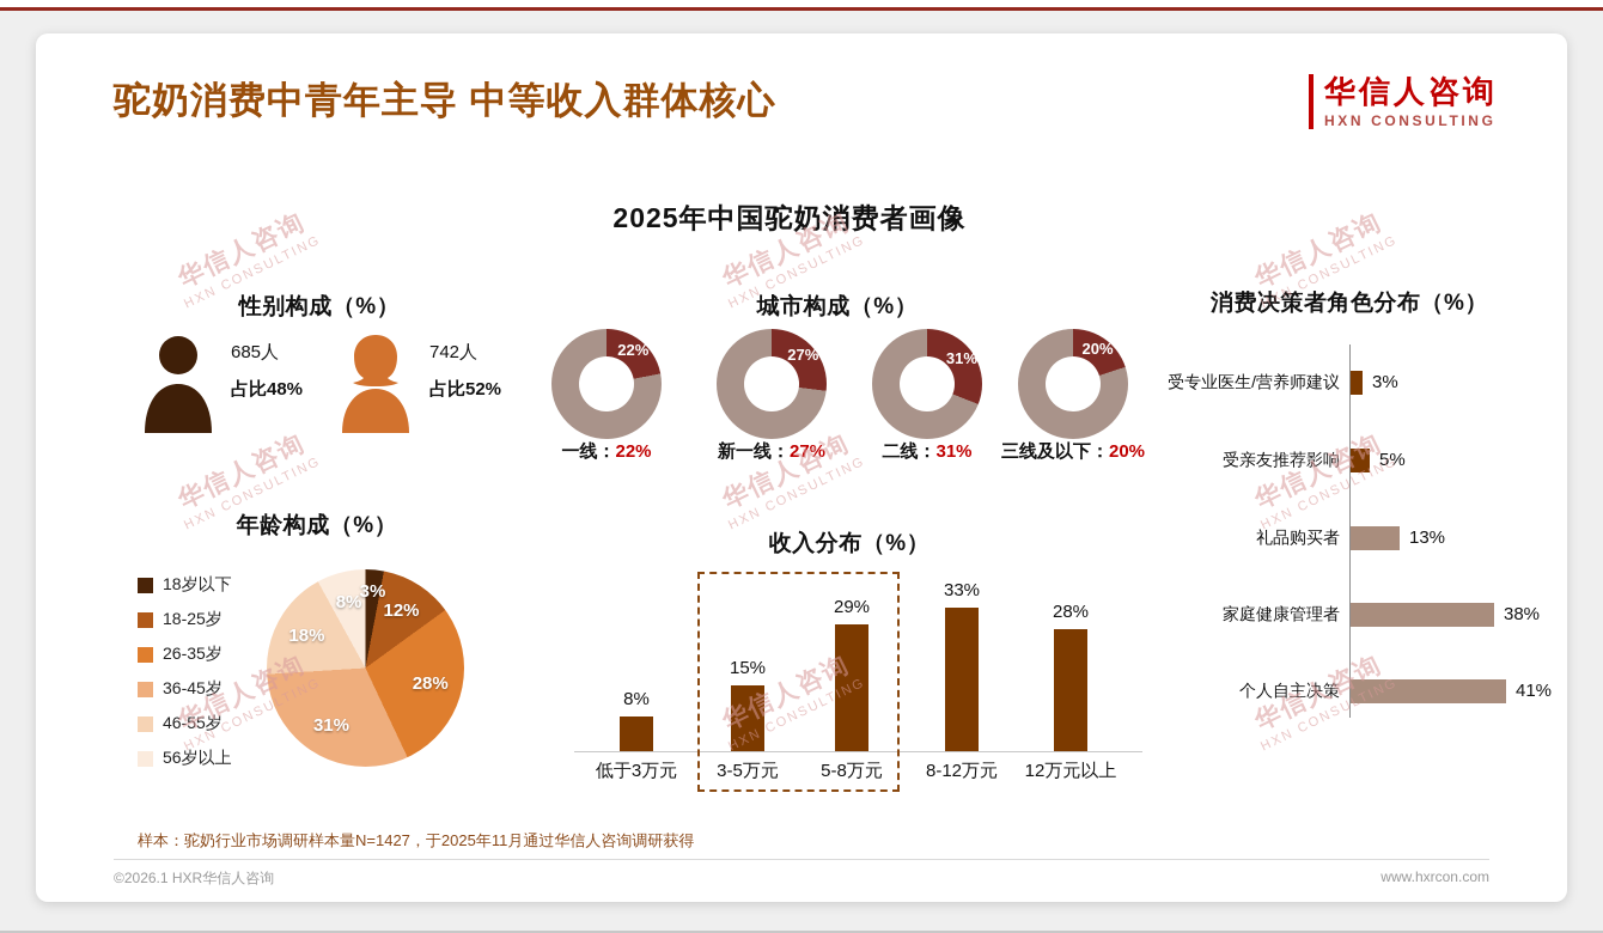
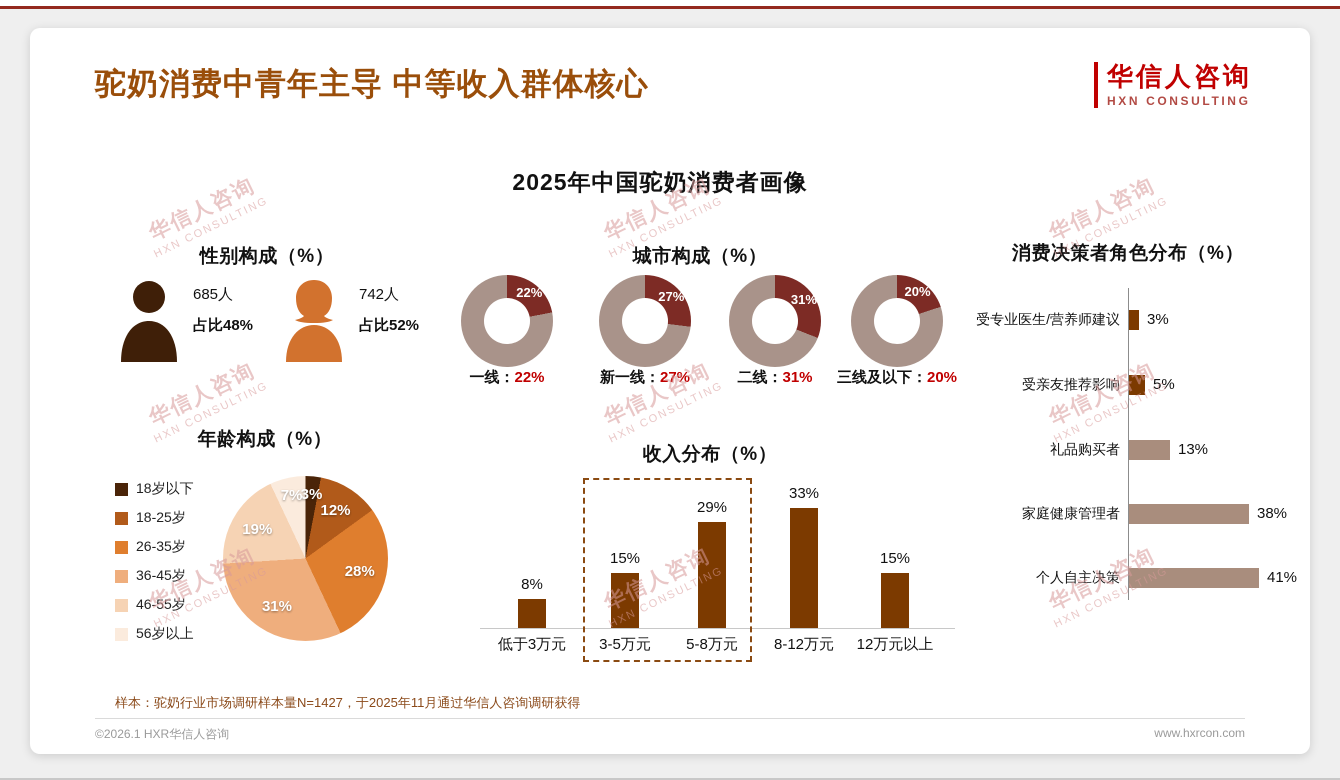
年龄构成（%）/46-55岁: 18% -> 19%
年龄构成（%）/56岁以上: 8% -> 7%
收入分布（%）/12万元以上: 28% -> 15%
